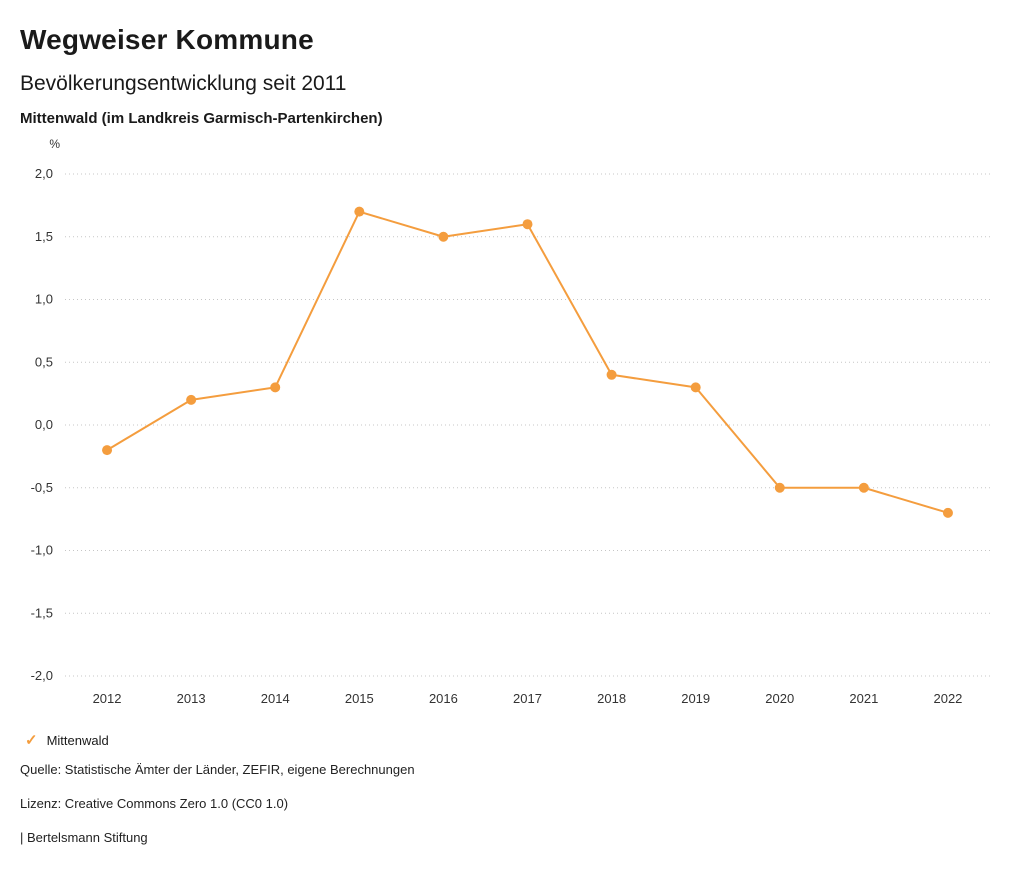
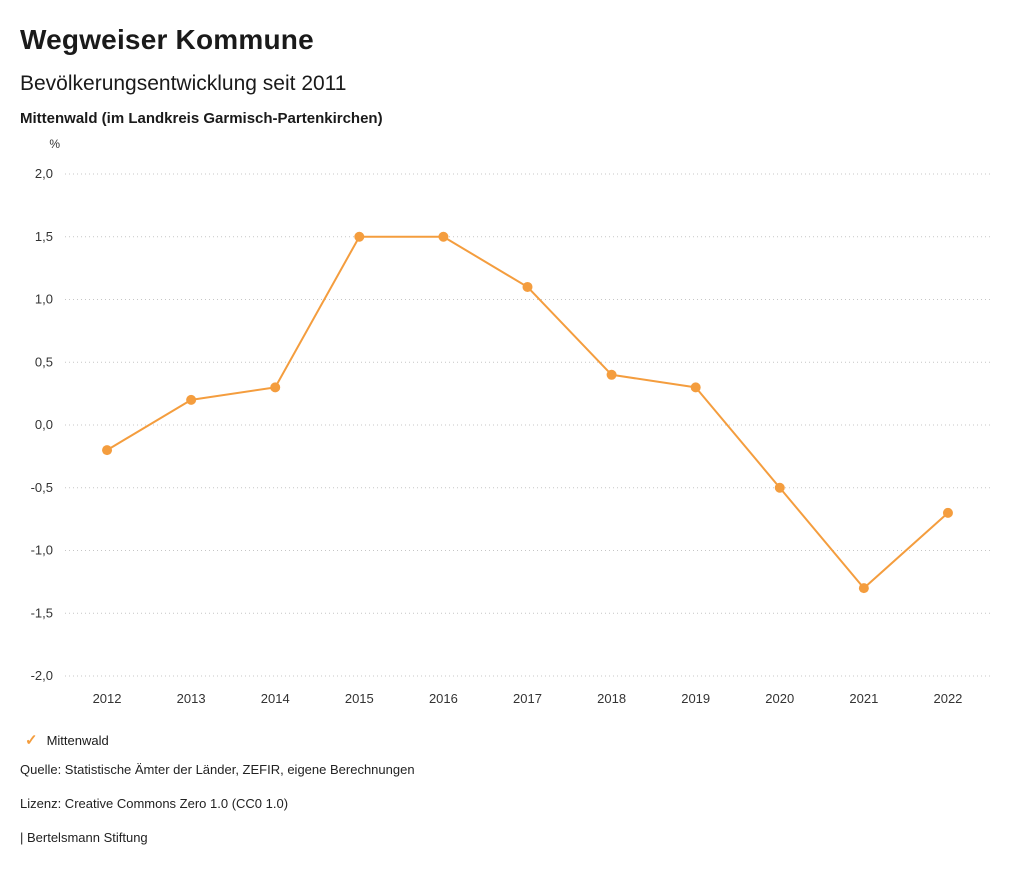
2015: 1,7 -> 1,5
2017: 1,6 -> 1,1
2021: -0,5 -> -1,3
